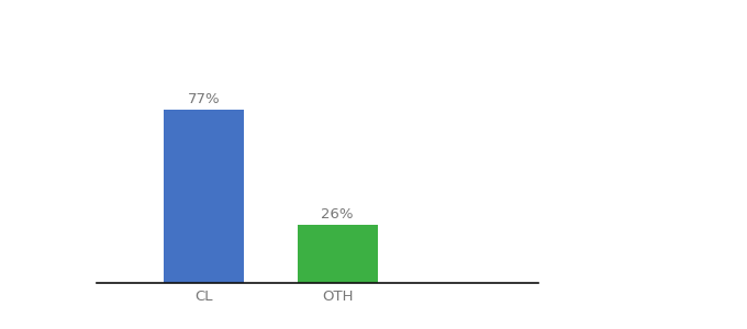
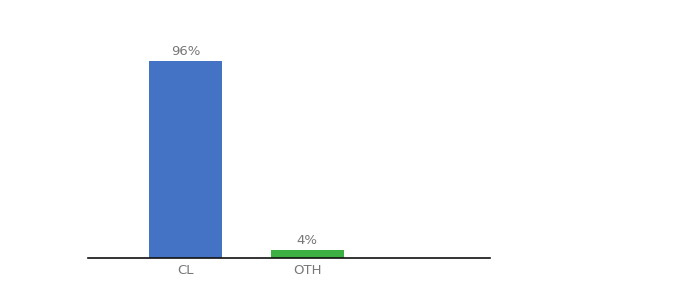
CL: 77% -> 96%
OTH: 26% -> 4%
